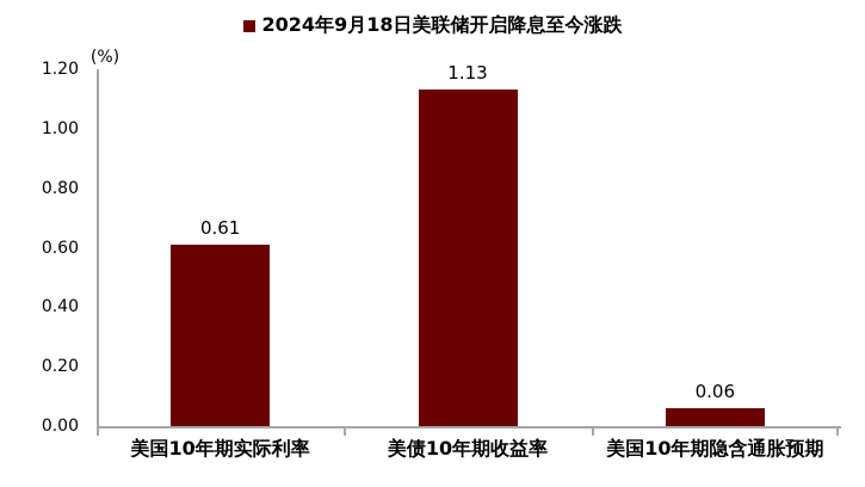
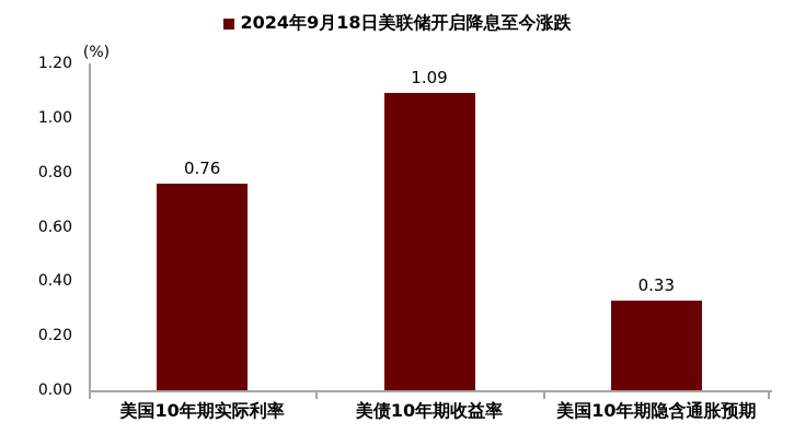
美国10年期实际利率: 0.61 -> 0.76
美债10年期收益率: 1.13 -> 1.09
美国10年期隐含通胀预期: 0.06 -> 0.33
